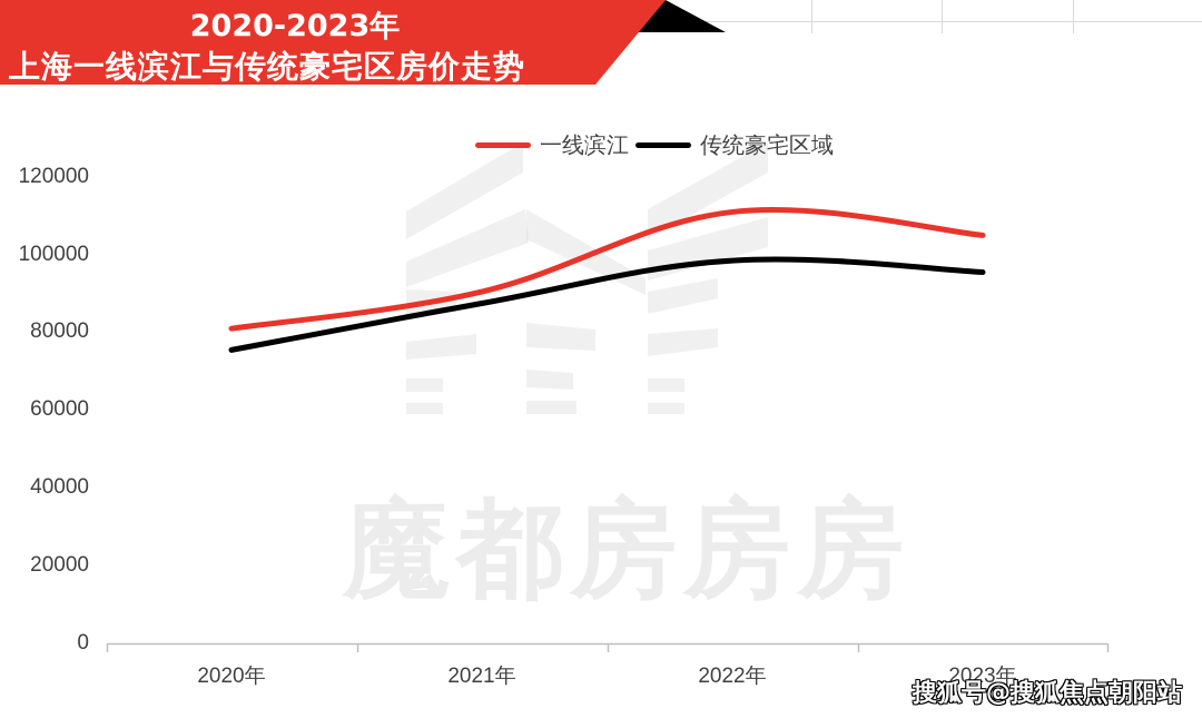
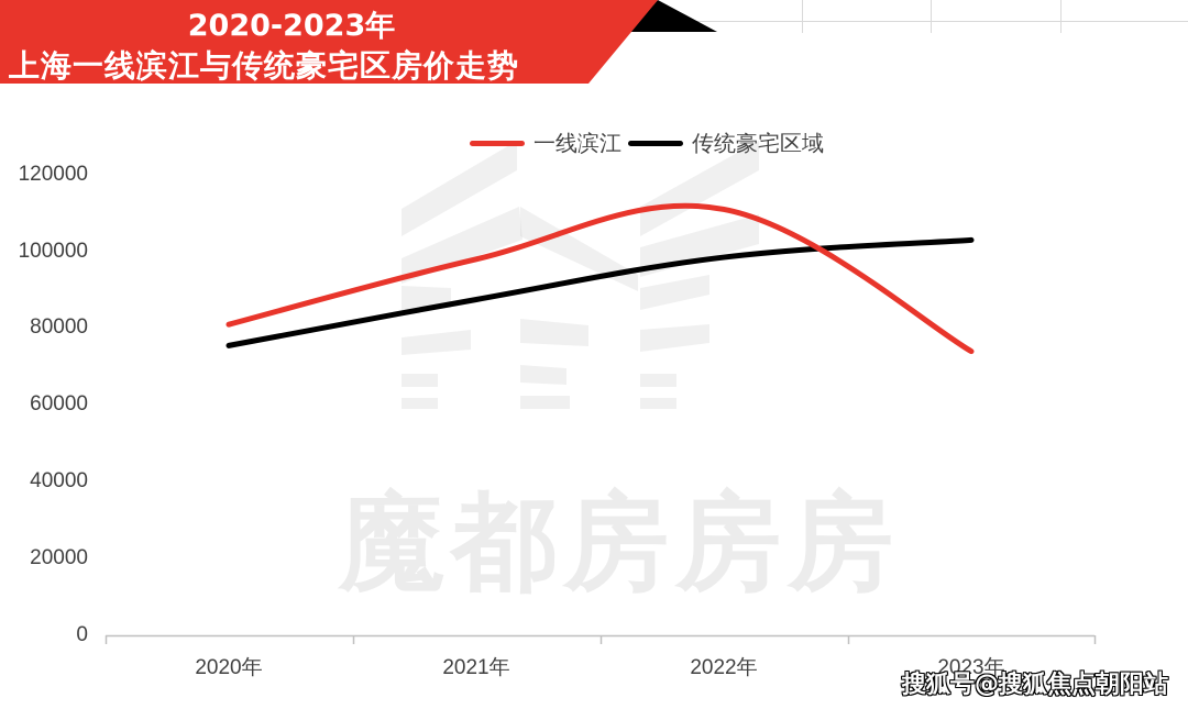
一线滨江/2021年: 90000 -> 98000
一线滨江/2023年: 105000 -> 74000
传统豪宅区域/2023年: 96000 -> 103000
